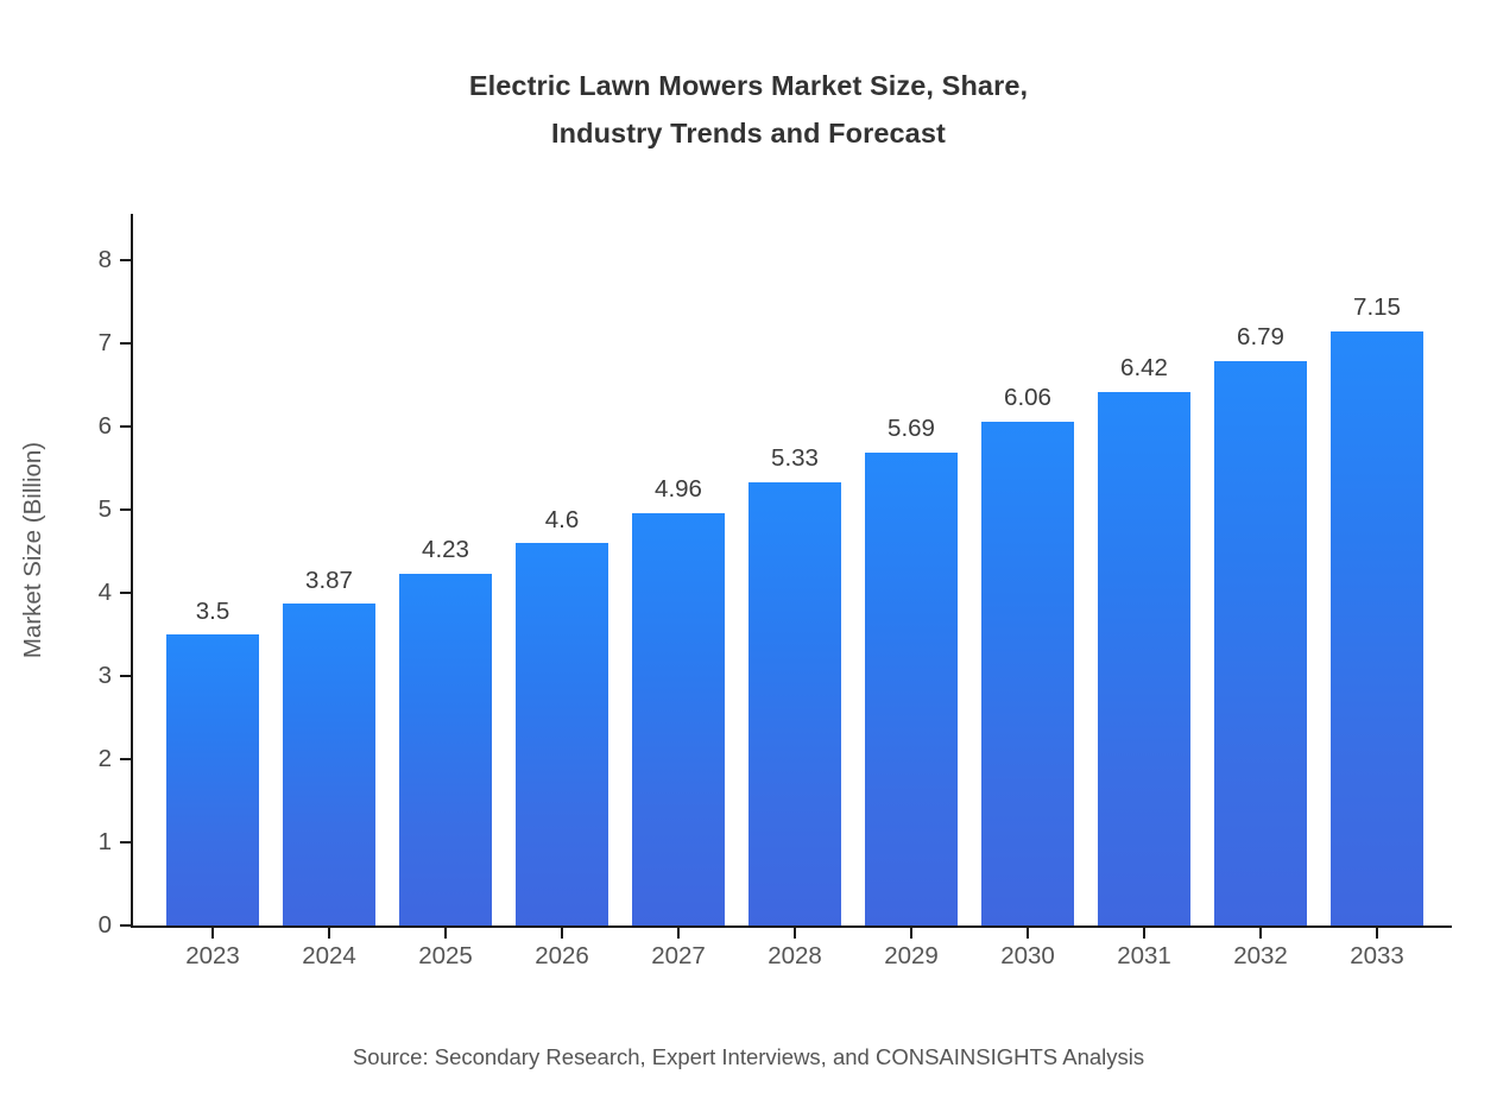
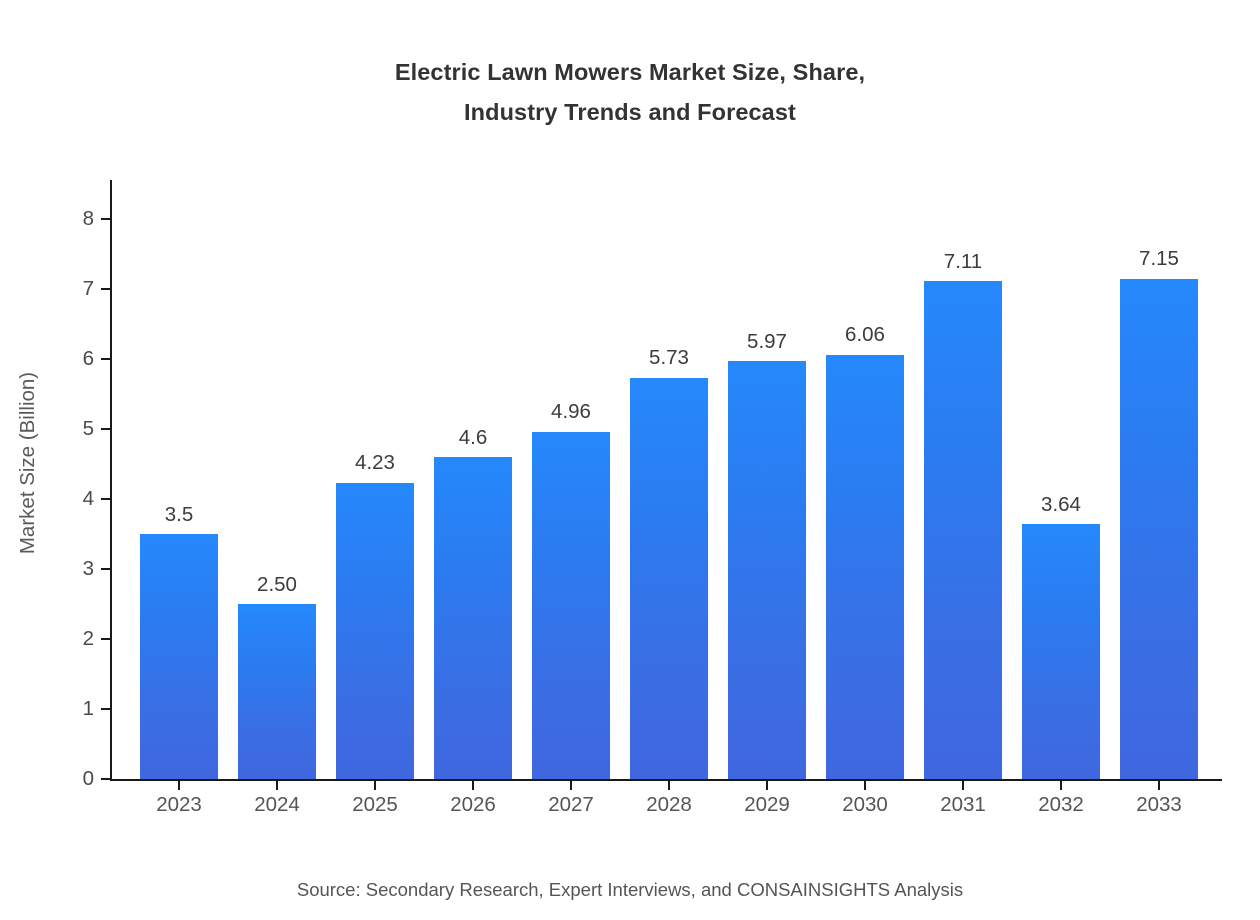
2024: 3.87 -> 2.50
2028: 5.33 -> 5.73
2029: 5.69 -> 5.97
2031: 6.42 -> 7.11
2032: 6.79 -> 3.64
